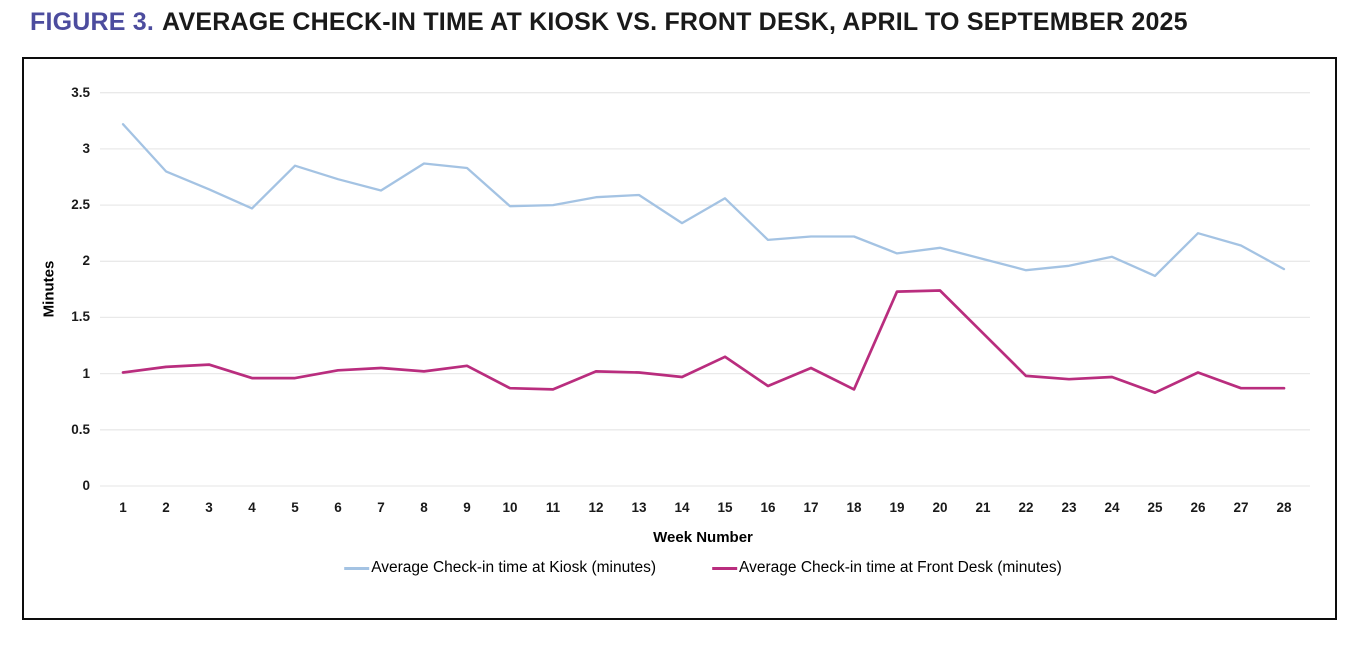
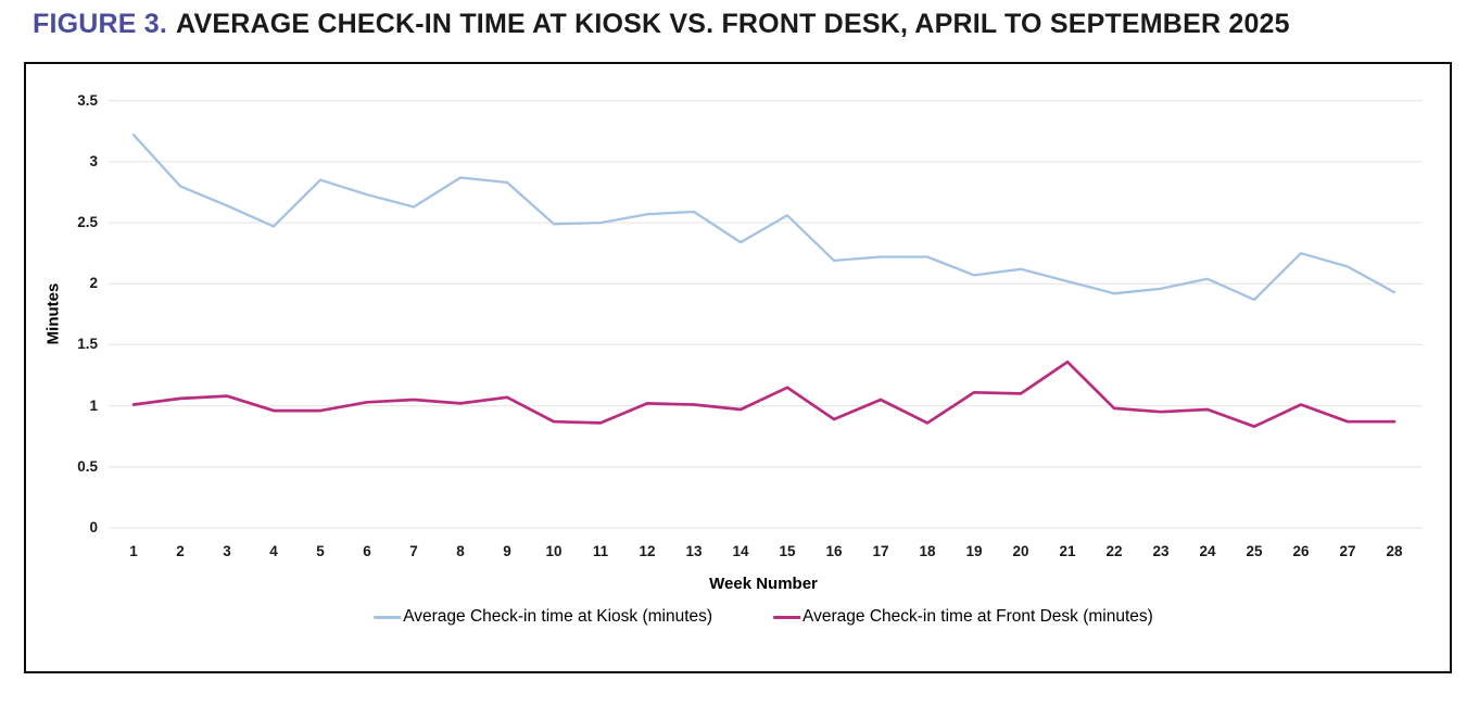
Average Check-in time at Front Desk (minutes)/19: 1.73 -> 1.11
Average Check-in time at Front Desk (minutes)/20: 1.74 -> 1.10
